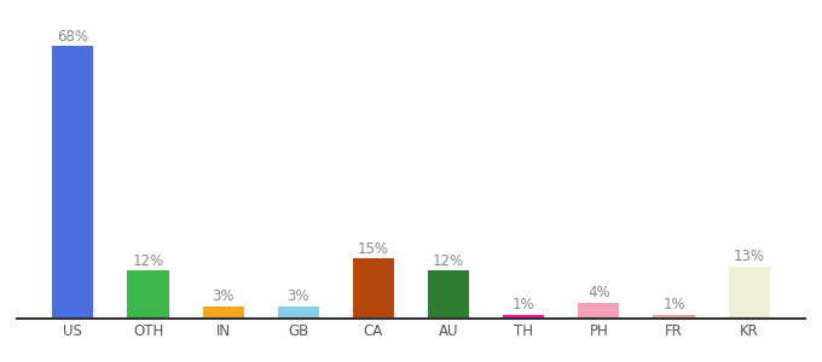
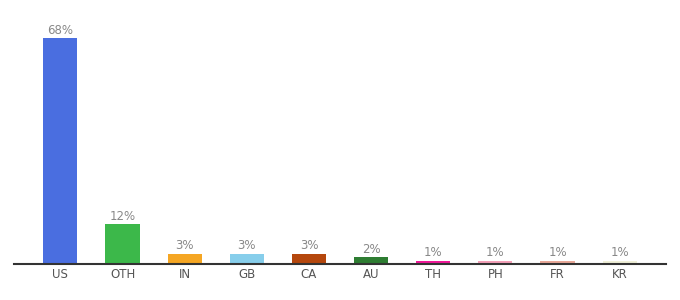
CA: 15% -> 3%
AU: 12% -> 2%
PH: 4% -> 1%
KR: 13% -> 1%
